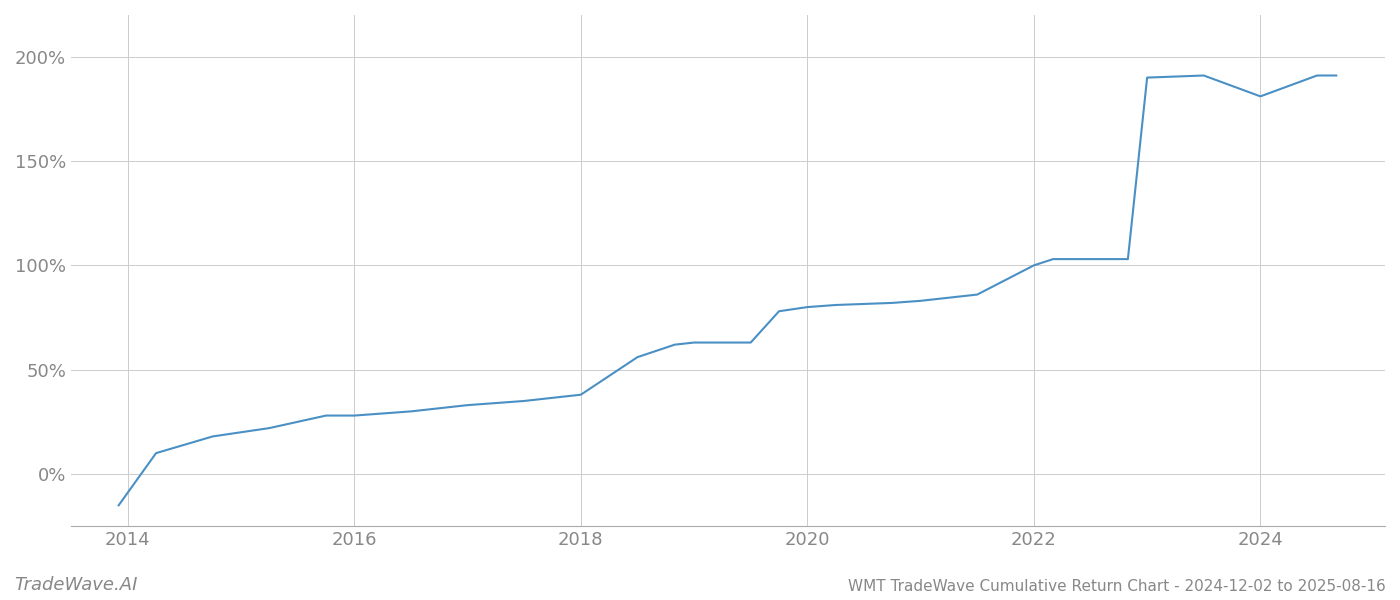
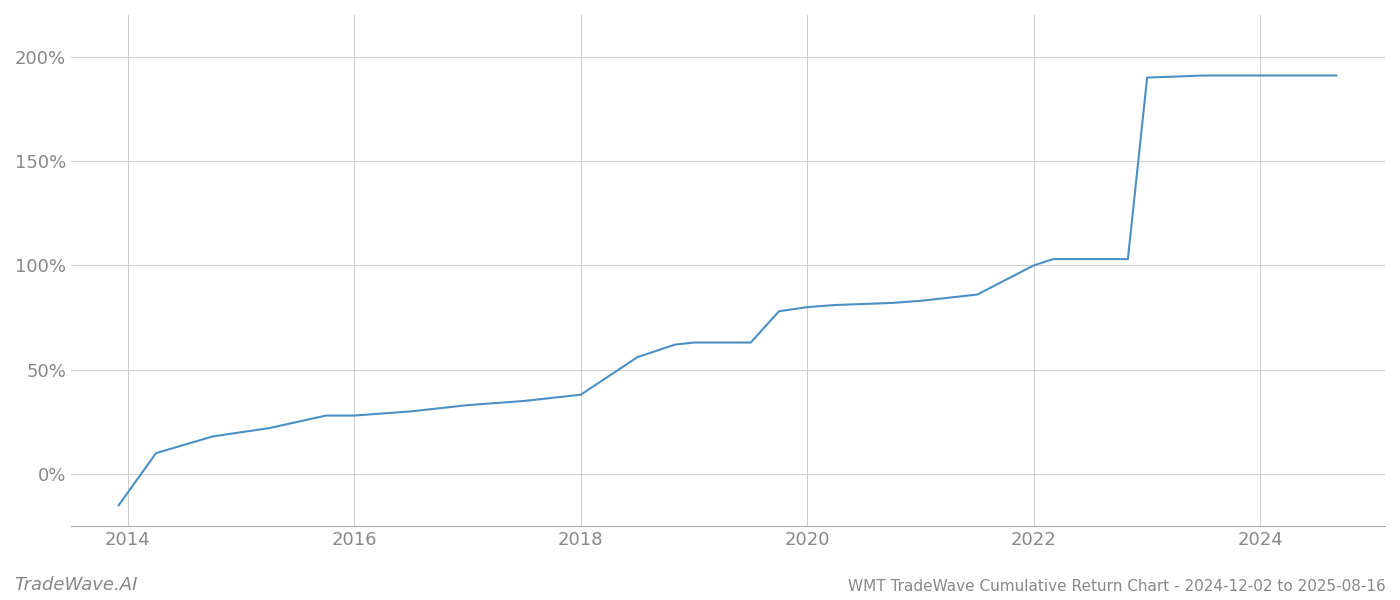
2024: 181% -> 191%
